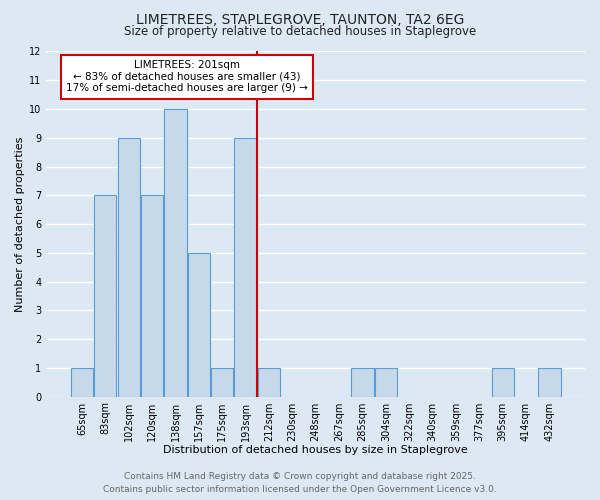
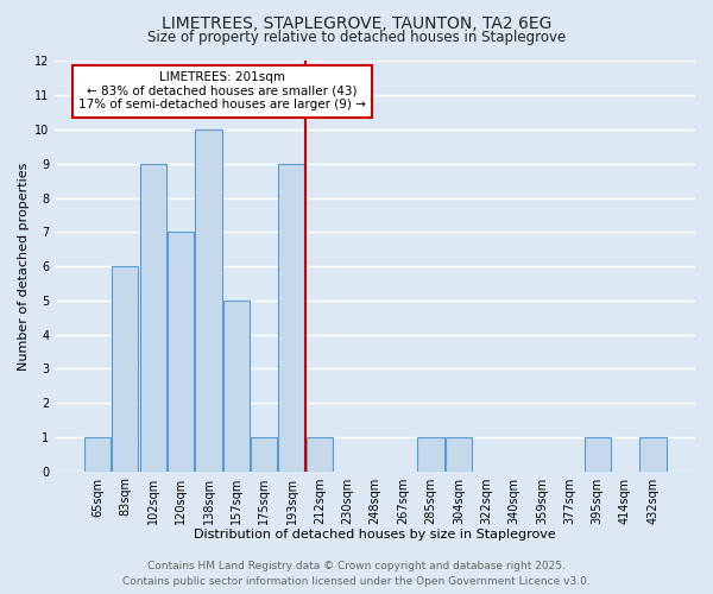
83sqm: 7 -> 6
